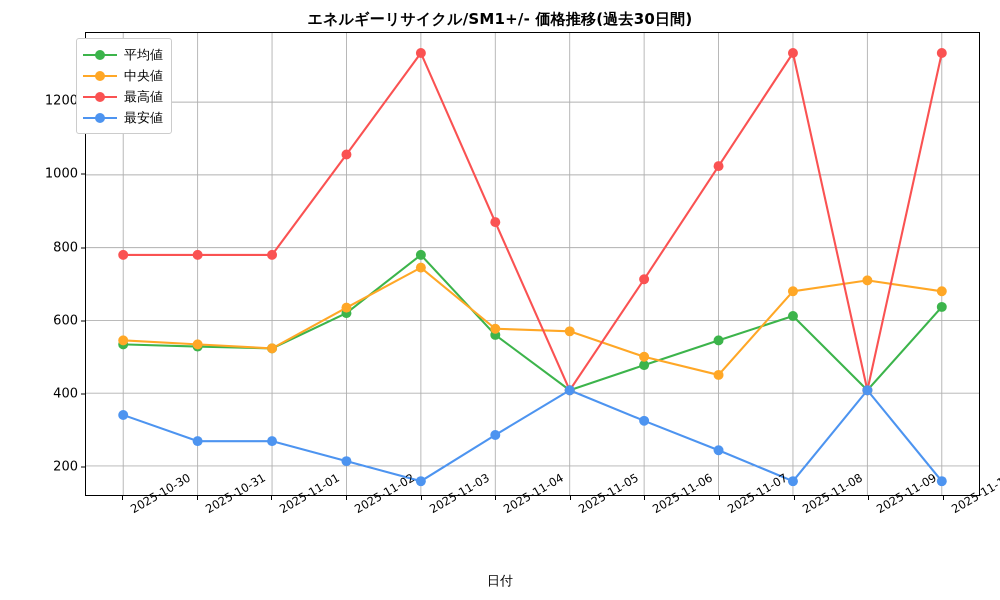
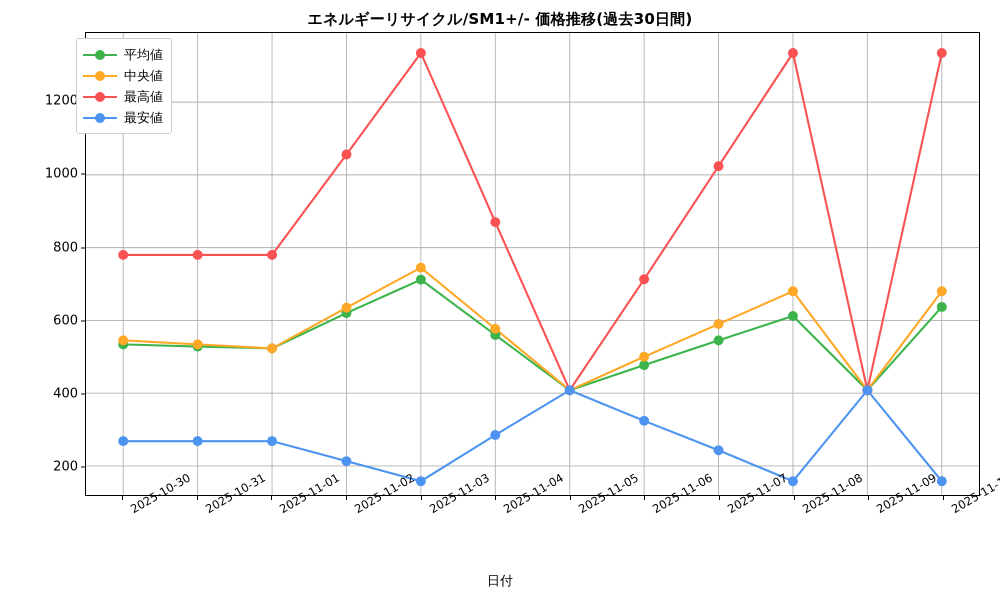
最安値/2025-10-30: 340 -> 270
平均値/2025-11-03: 780 -> 710
中央値/2025-11-05: 570 -> 410
中央値/2025-11-07: 450 -> 590
中央値/2025-11-09: 710 -> 410
